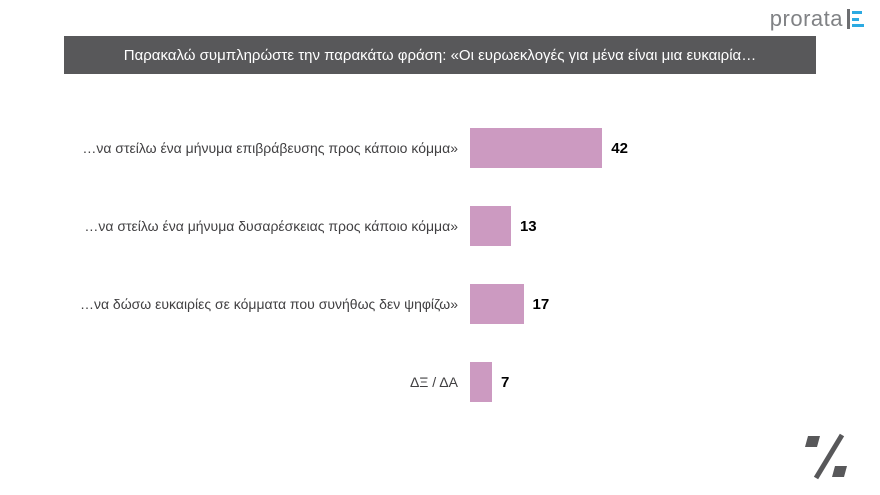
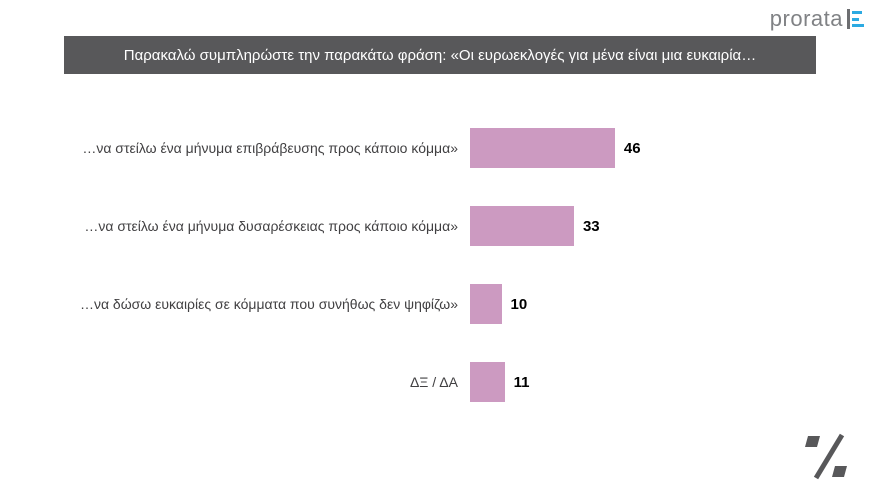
…να στείλω ένα μήνυμα επιβράβευσης προς κάποιο κόμμα»: 42 -> 46
…να στείλω ένα μήνυμα δυσαρέσκειας προς κάποιο κόμμα»: 13 -> 33
…να δώσω ευκαιρίες σε κόμματα που συνήθως δεν ψηφίζω»: 17 -> 10
ΔΞ / ΔΑ: 7 -> 11
